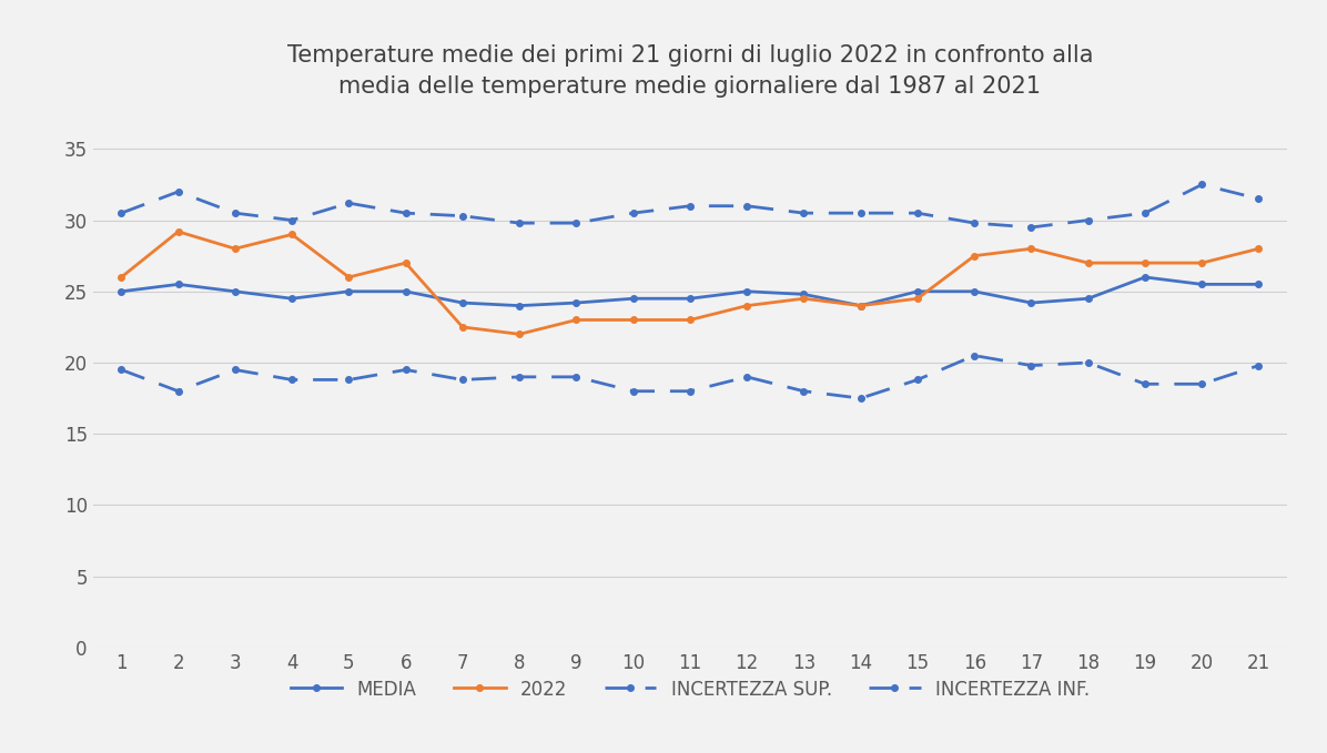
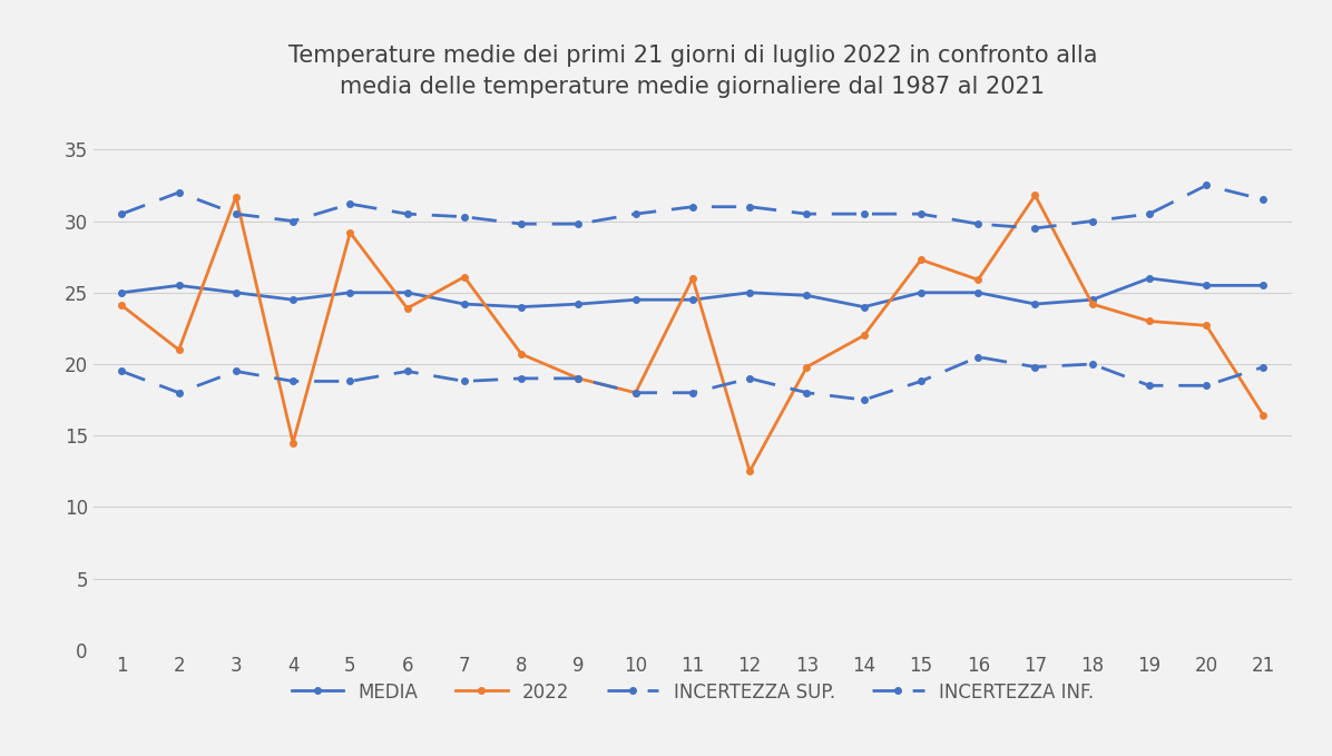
2022/1: 26.0 -> 24.1
2022/2: 29.2 -> 21.0
2022/3: 28.0 -> 31.7
2022/4: 29.0 -> 14.5
2022/5: 26.0 -> 29.2
2022/6: 27.0 -> 23.9
2022/7: 22.5 -> 26.1
2022/8: 22.0 -> 20.7
2022/9: 23.0 -> 19.0
2022/10: 23.0 -> 18.0
2022/11: 23.0 -> 26.0
2022/12: 24.0 -> 12.5
2022/13: 24.5 -> 19.8
2022/14: 24.0 -> 22.0
2022/15: 24.5 -> 27.3
2022/16: 27.5 -> 25.9
2022/17: 28.0 -> 31.8
2022/18: 27.0 -> 24.2
2022/19: 27.0 -> 23.0
2022/20: 27.0 -> 22.7
2022/21: 28.0 -> 16.4
